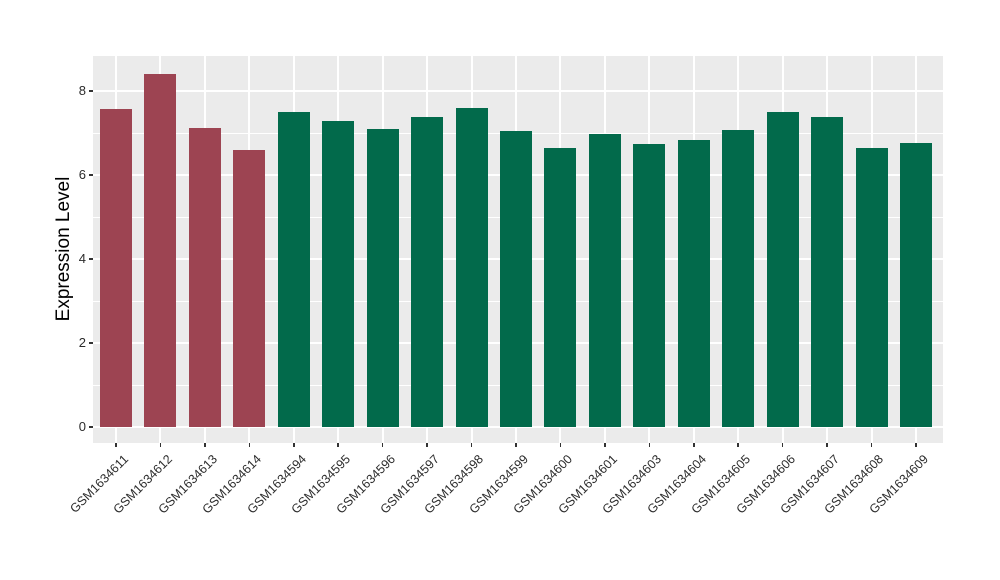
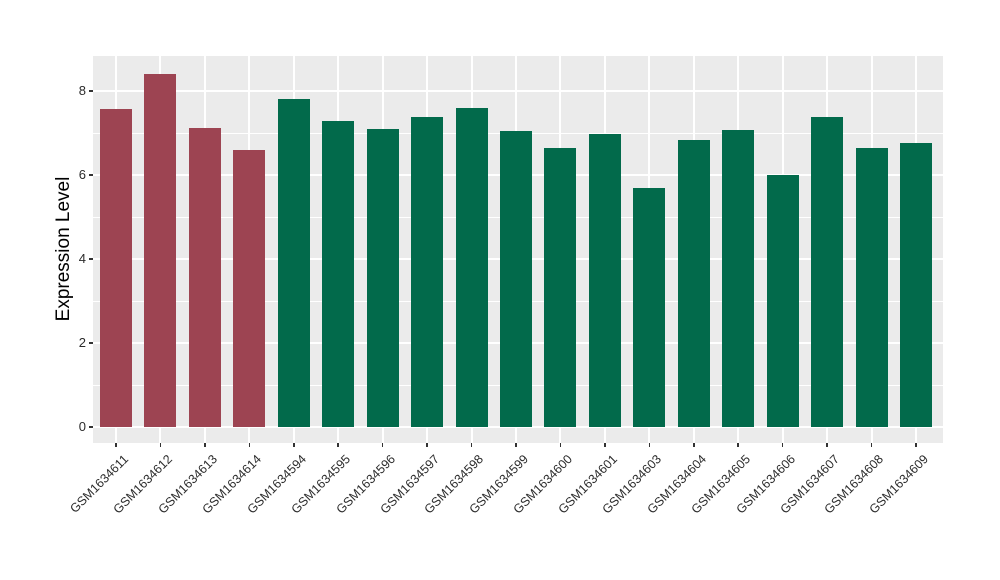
GSM1634594: 7.5 -> 7.8
GSM1634603: 6.7 -> 5.7
GSM1634606: 7.5 -> 6.0
